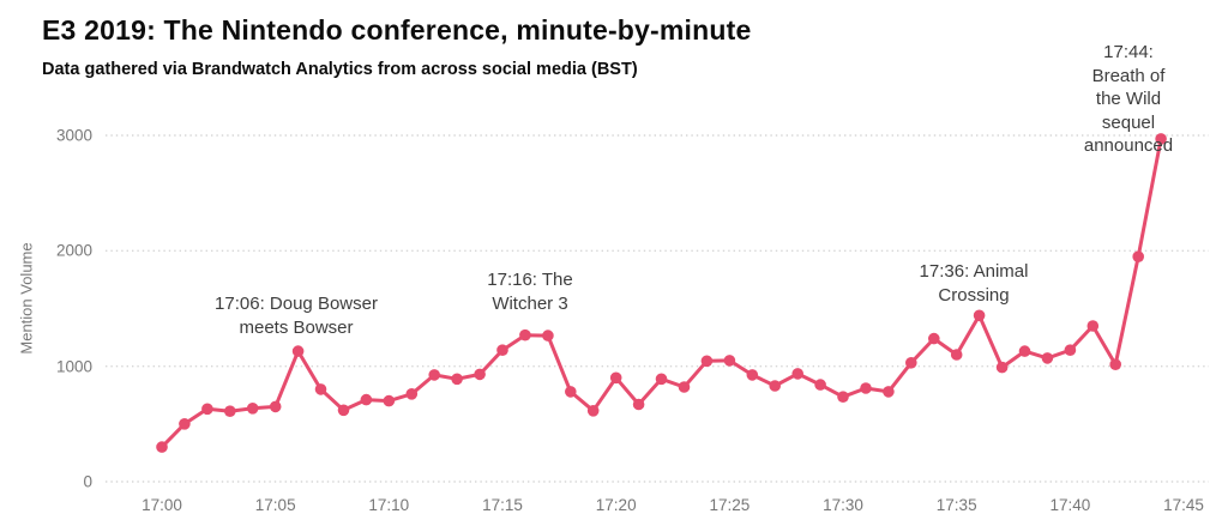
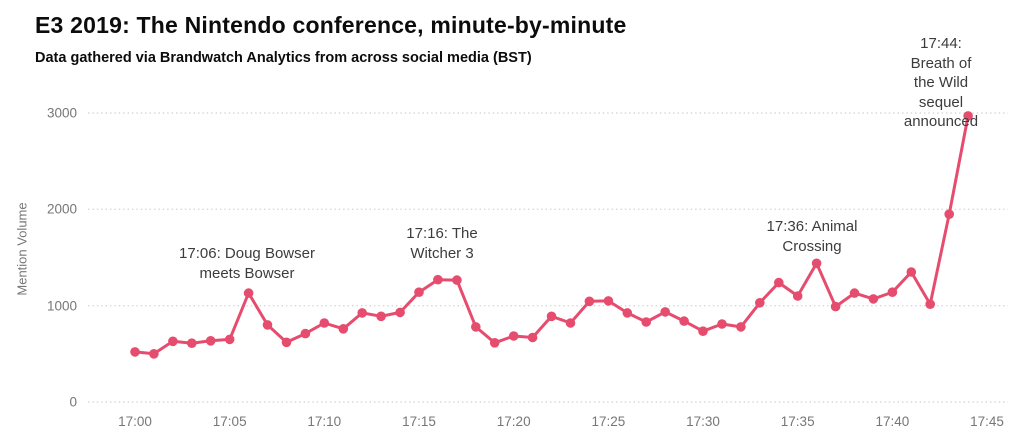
17:00: 300 -> 500
17:10: 700 -> 800
17:20: 900 -> 700
